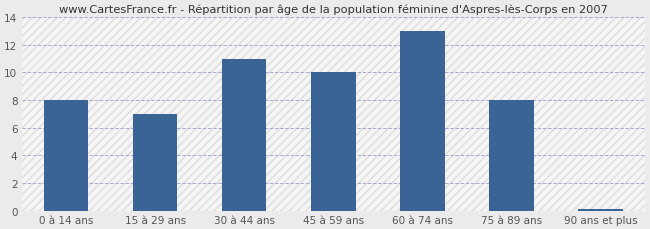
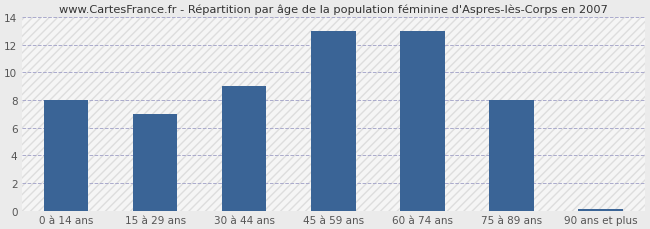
30 à 44 ans: 11.0 -> 9.0
45 à 59 ans: 10.0 -> 13.0
